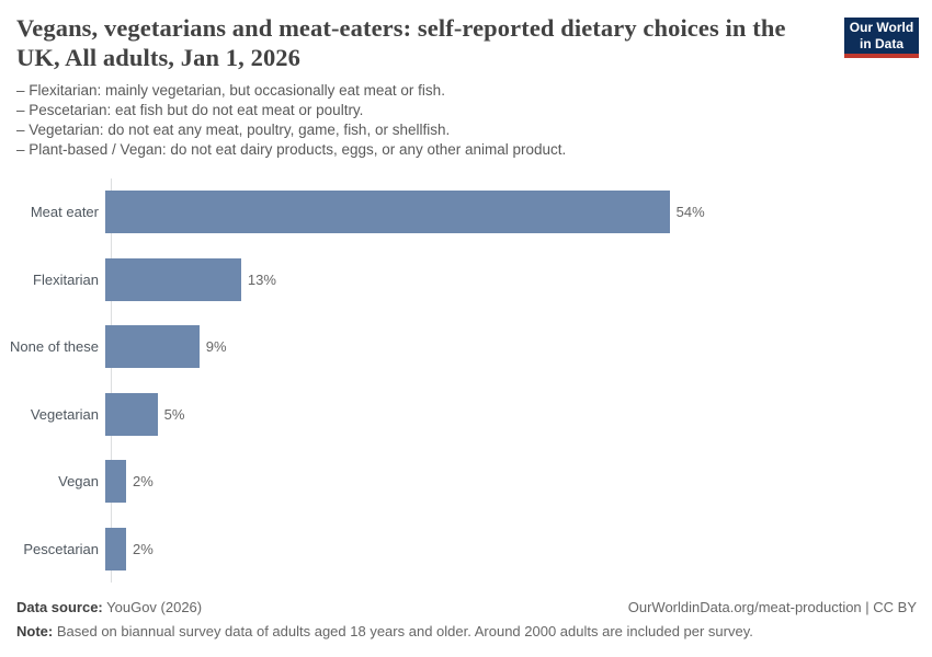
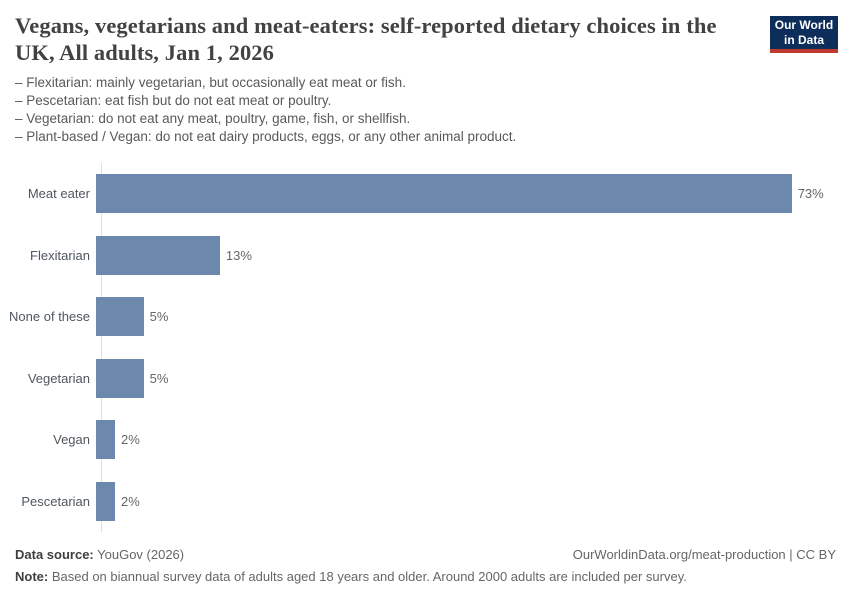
Meat eater: 54% -> 73%
None of these: 9% -> 5%
